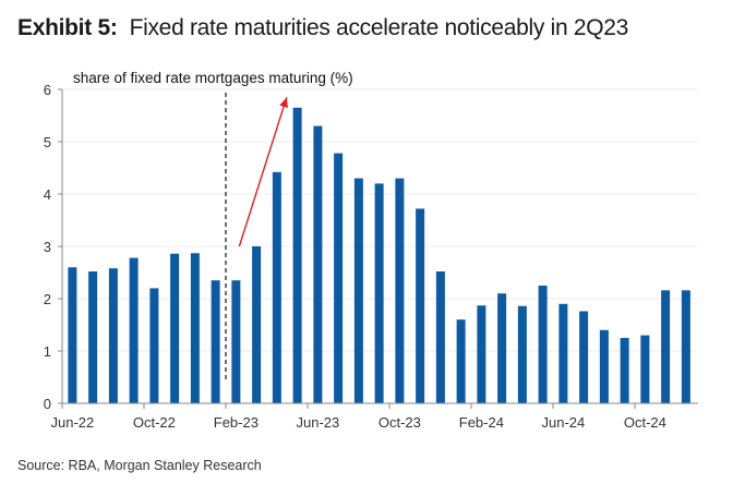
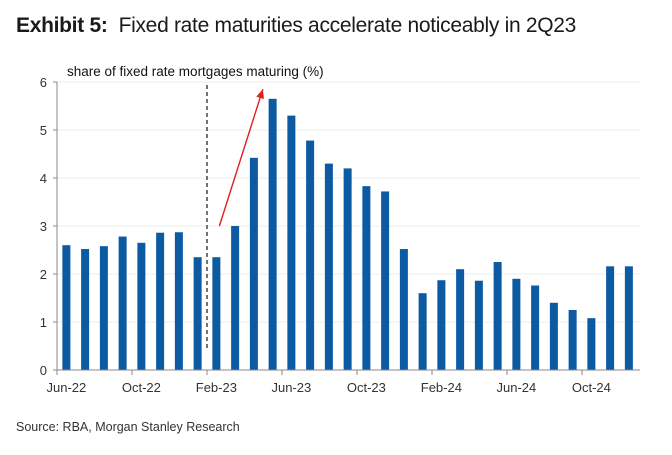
Oct-22: 2.2 -> 2.6
Oct-23: 4.3 -> 3.8
Oct-24: 1.3 -> 1.1
